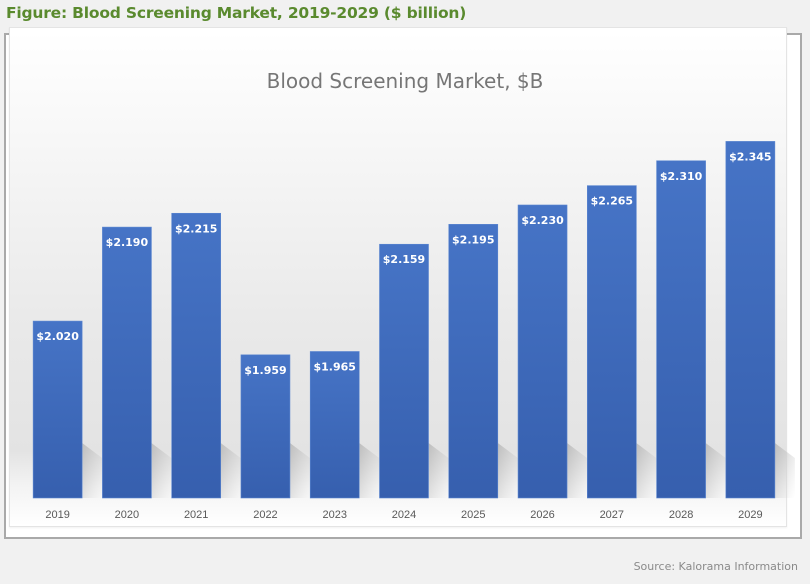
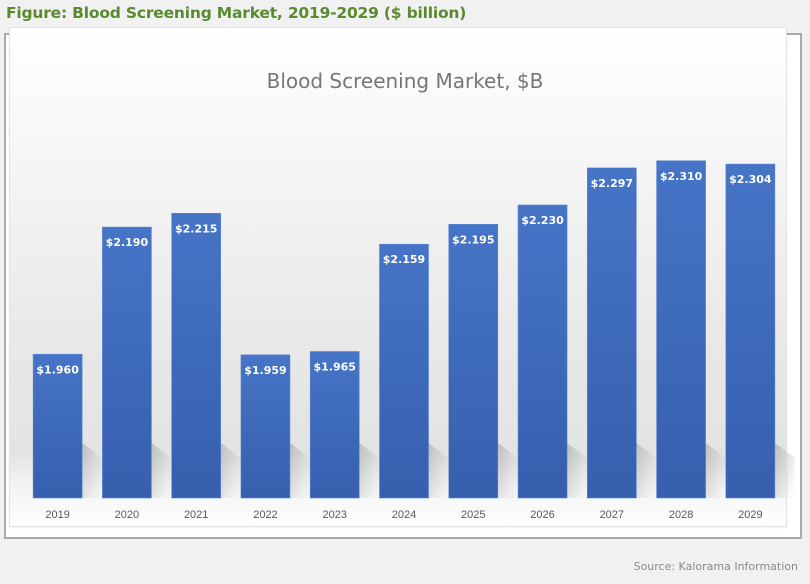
2019: $2.020 -> $1.960
2027: $2.265 -> $2.297
2029: $2.345 -> $2.304
